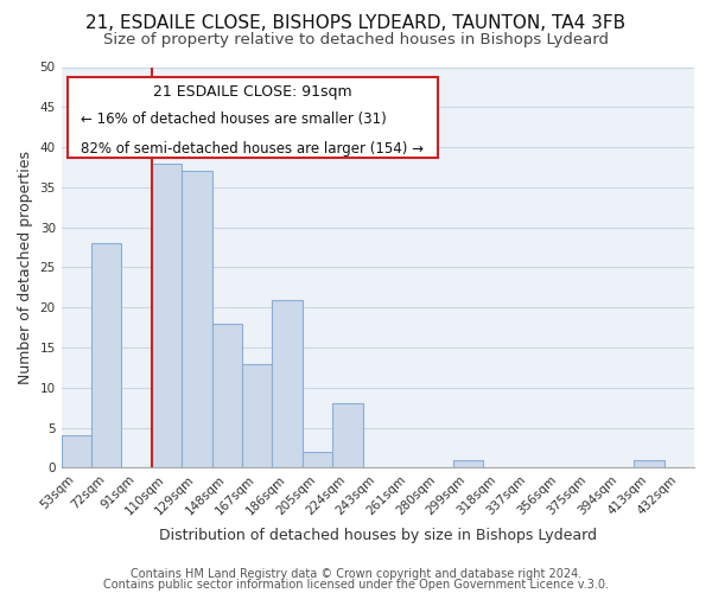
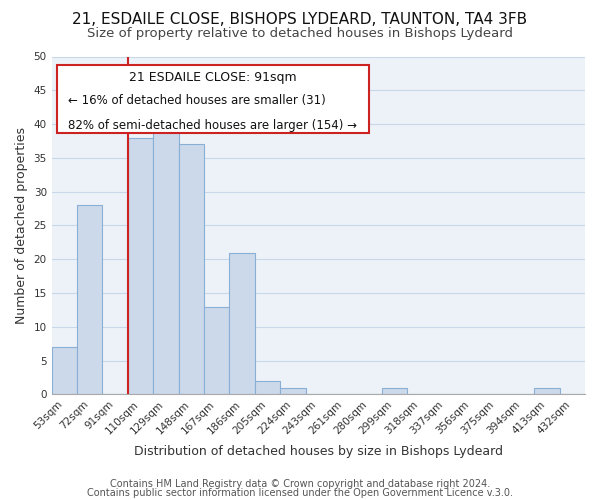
53sqm: 4 -> 7
129sqm: 37 -> 39
148sqm: 18 -> 37
224sqm: 8 -> 1
